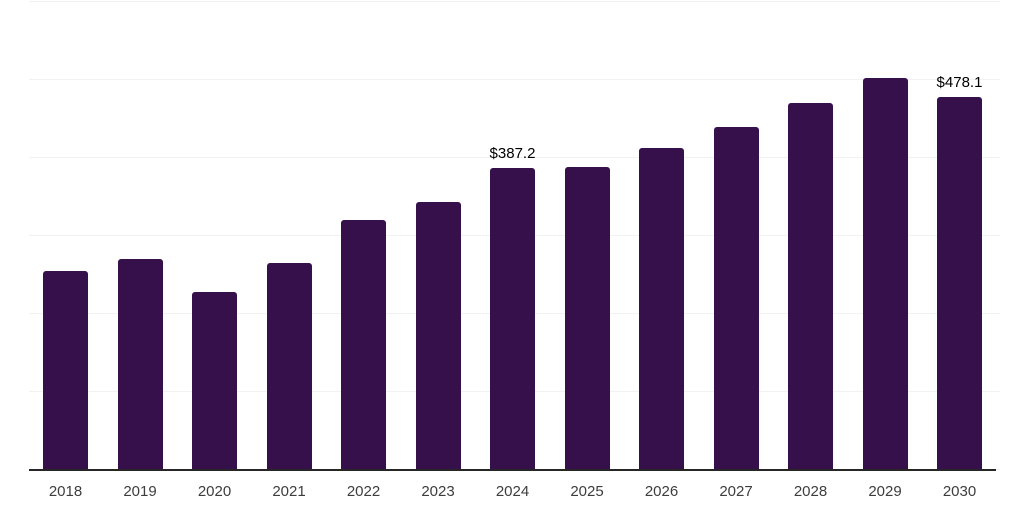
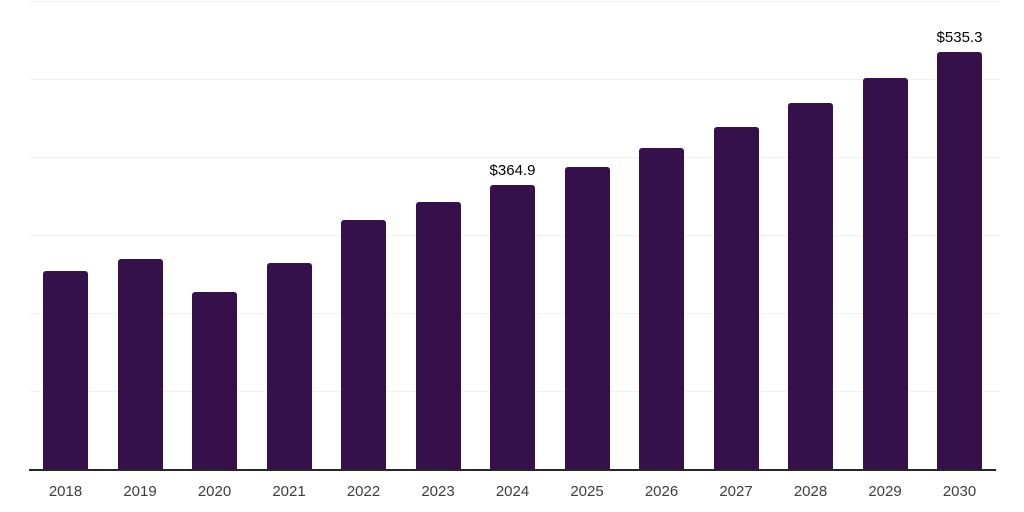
2024: $387.2 -> $364.9
2030: $478.1 -> $535.3
